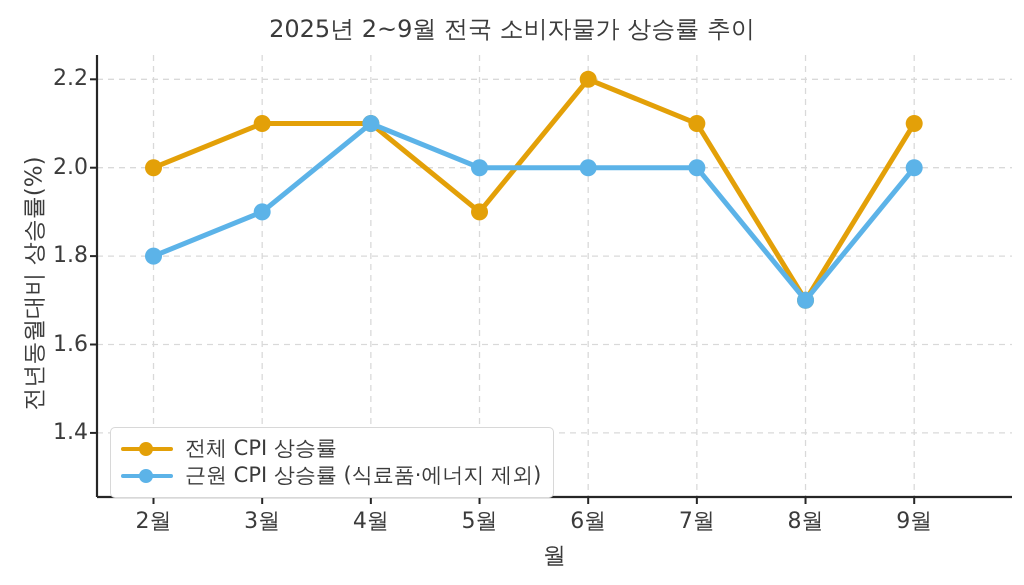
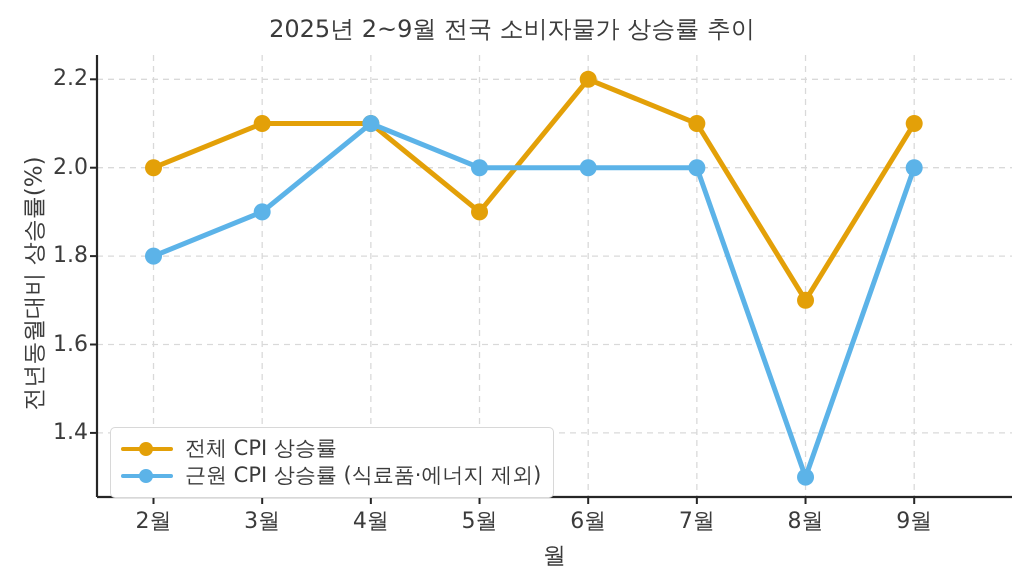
근원 CPI 상승률 (식료품·에너지 제외)/8월: 1.7 -> 1.3
